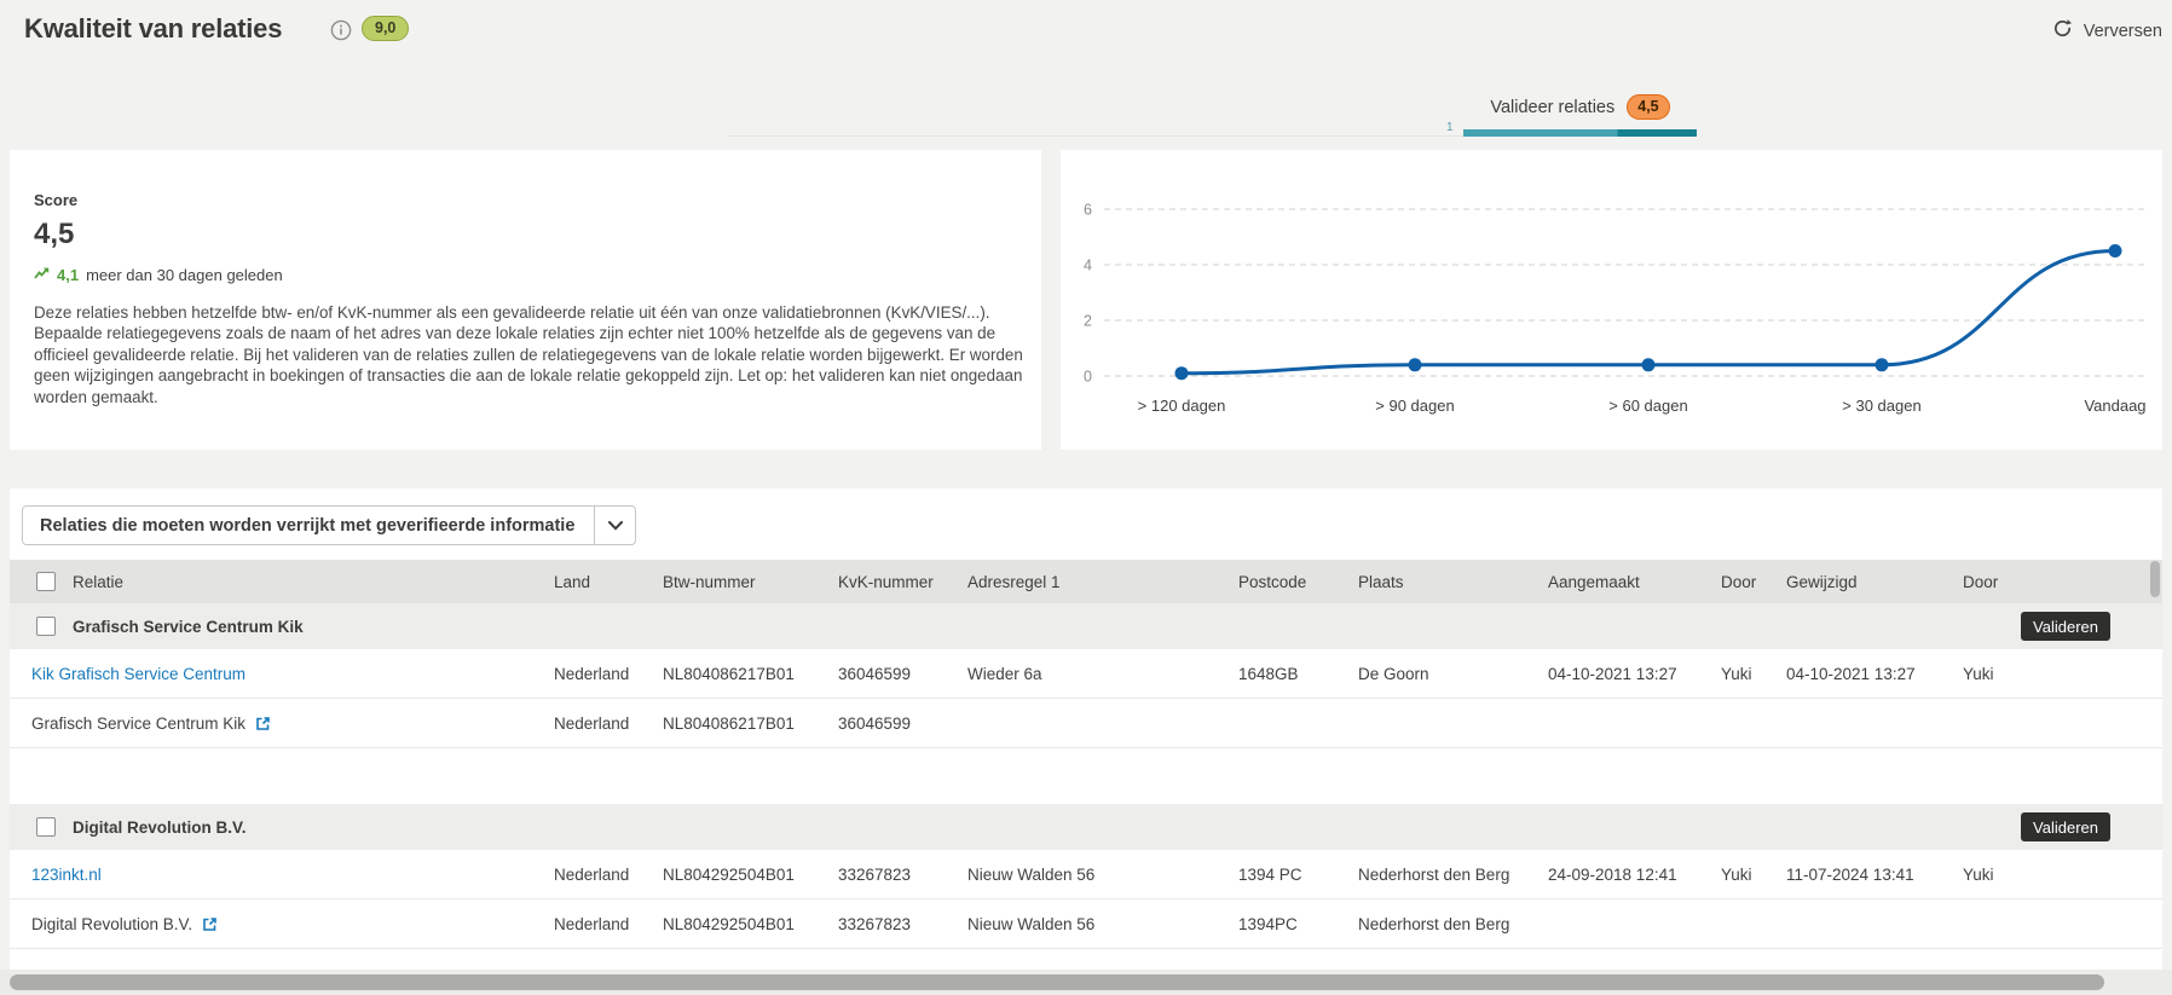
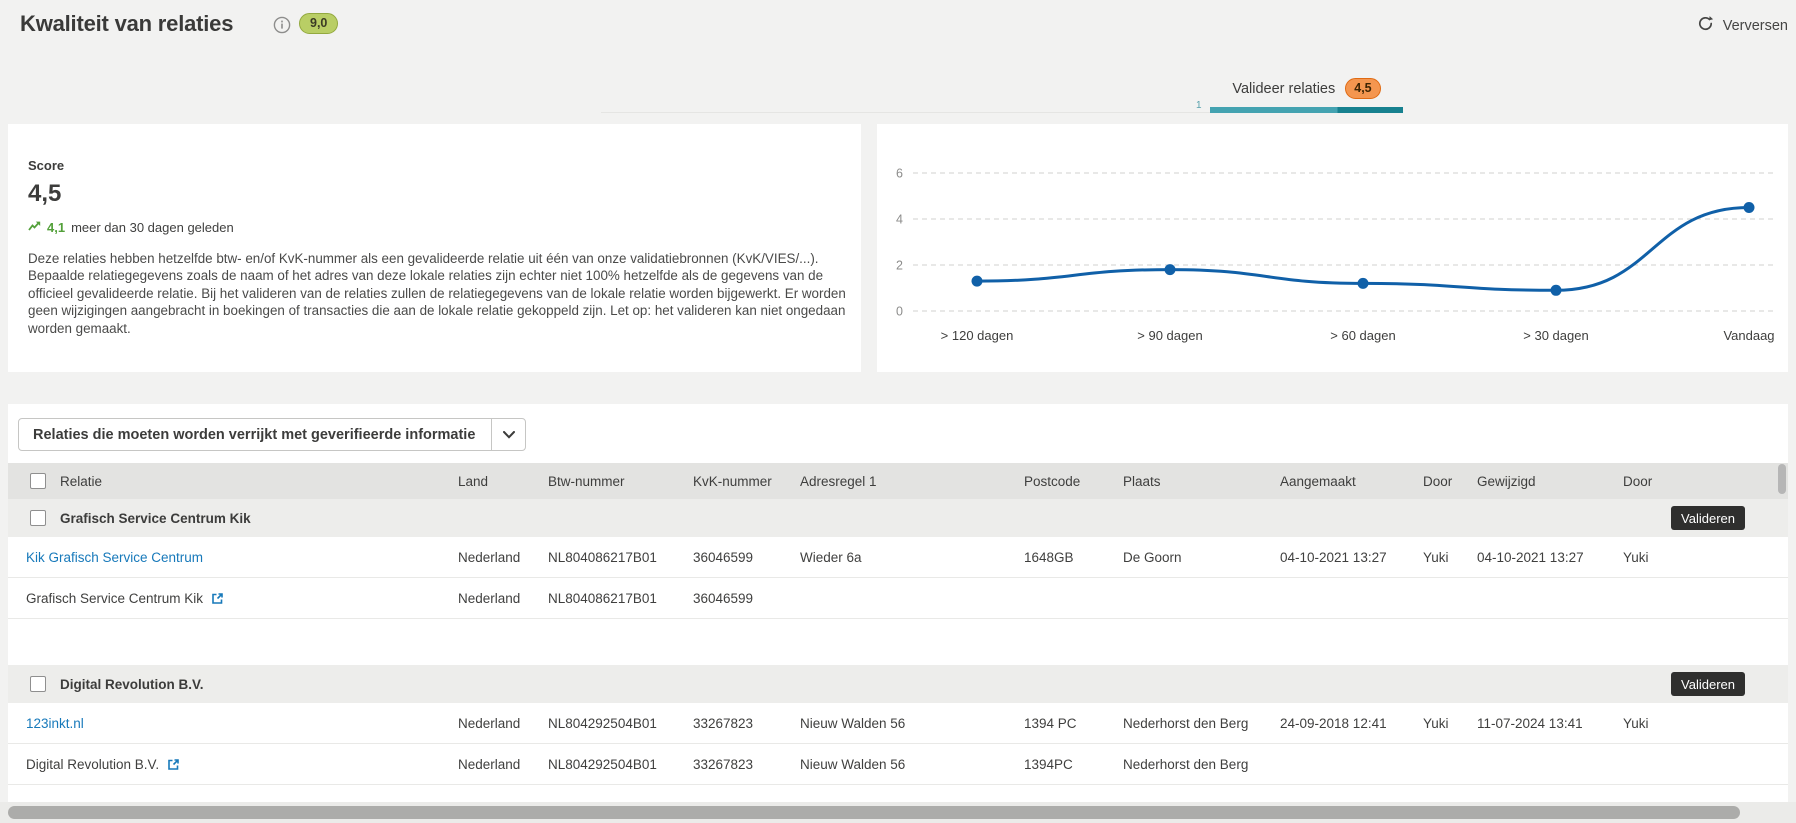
> 120 dagen: 0.1 -> 1.3
> 90 dagen: 0.4 -> 1.8
> 60 dagen: 0.4 -> 1.2
> 30 dagen: 0.4 -> 0.9
